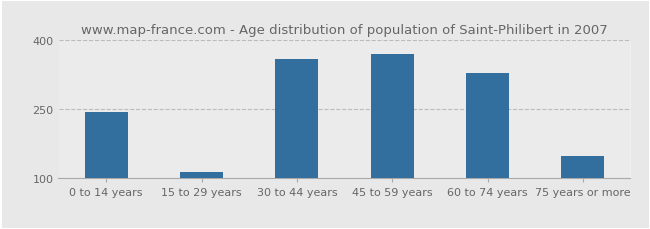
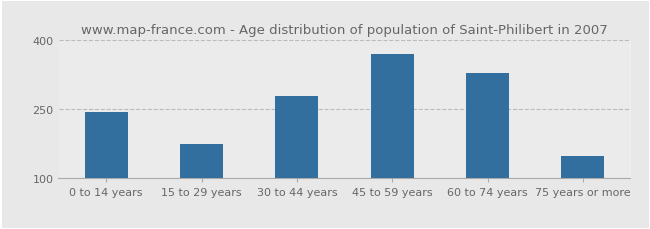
15 to 29 years: 115 -> 175
30 to 44 years: 360 -> 280
